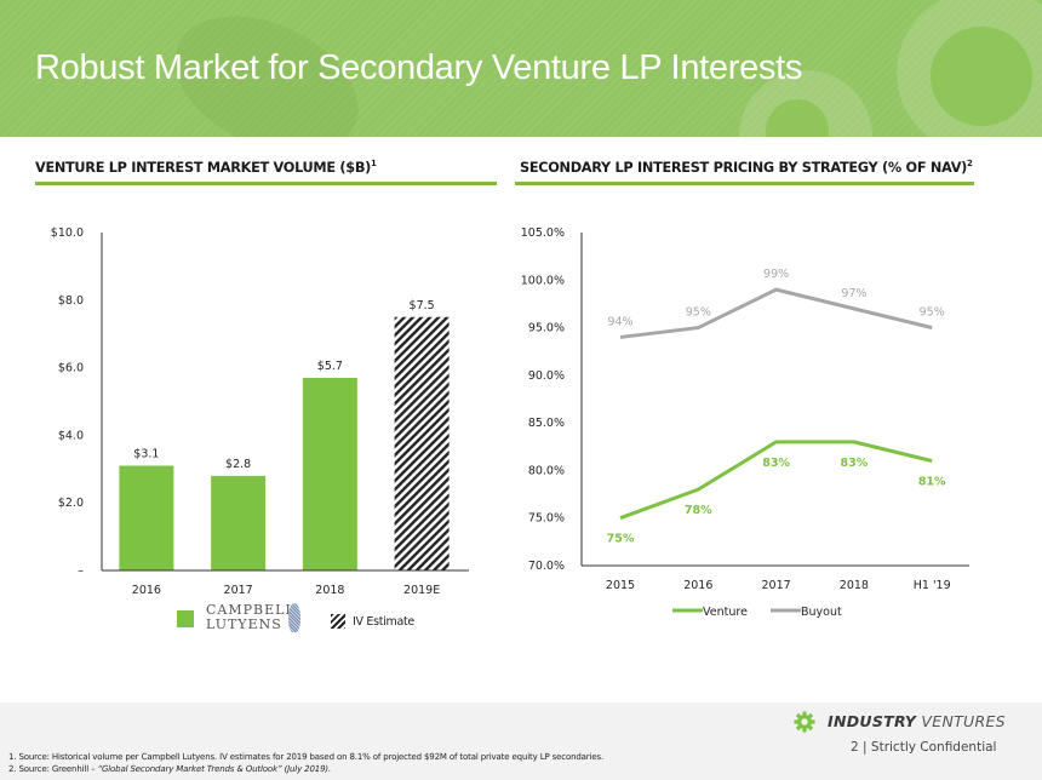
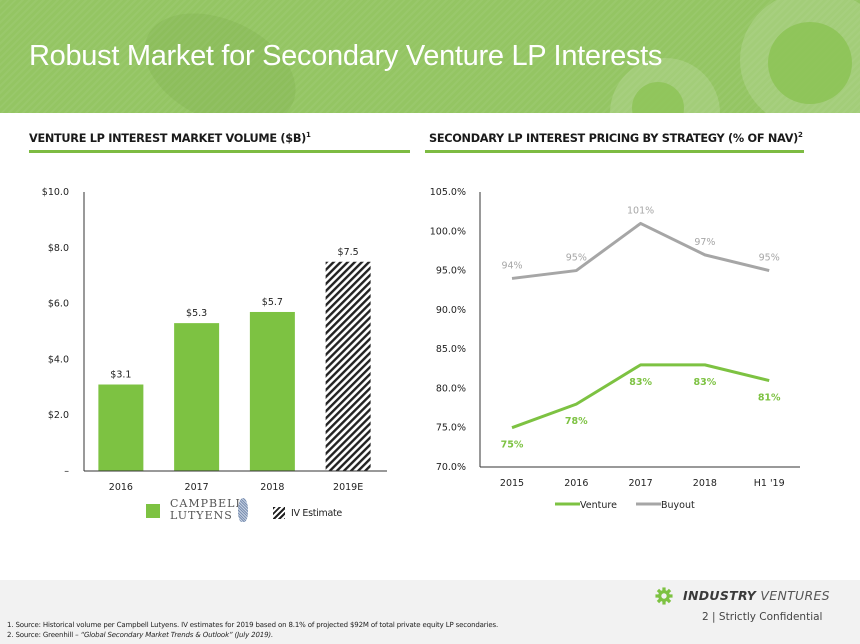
VENTURE LP INTEREST MARKET VOLUME ($B)/2017: $2.8 -> $5.3
SECONDARY LP INTEREST PRICING BY STRATEGY (% OF NAV)/Buyout/2017: 99% -> 101%
